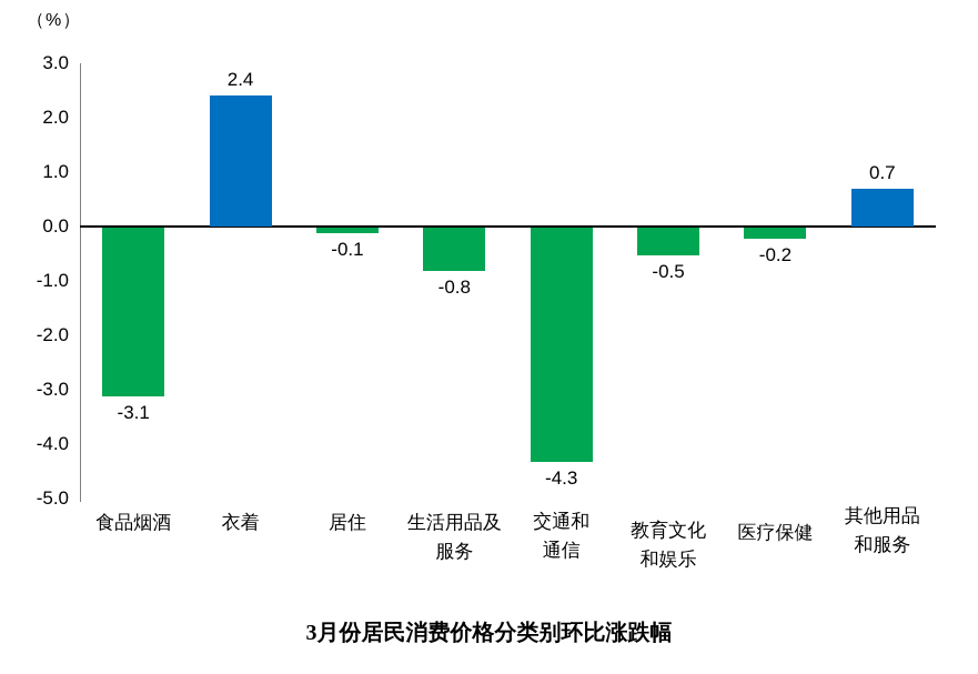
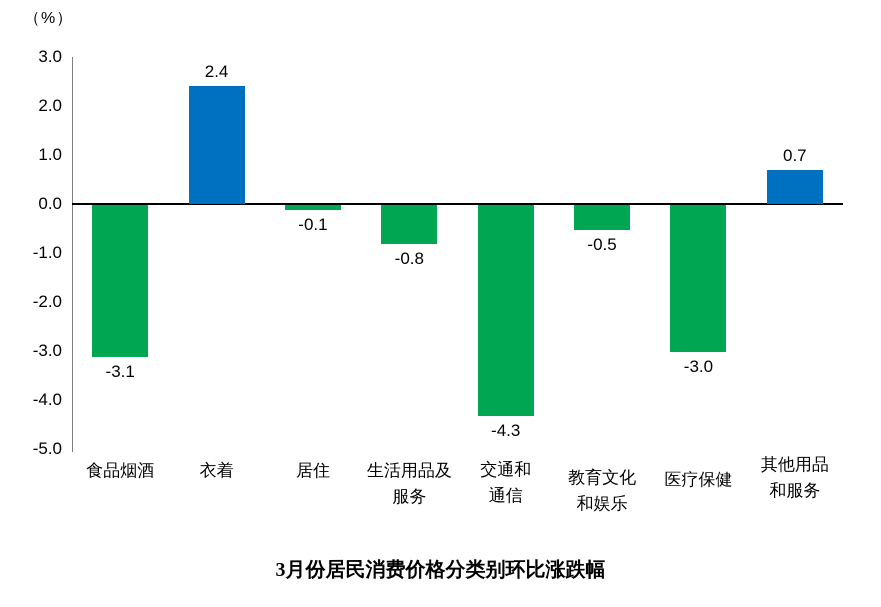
医疗保健: -0.2 -> -3.0
